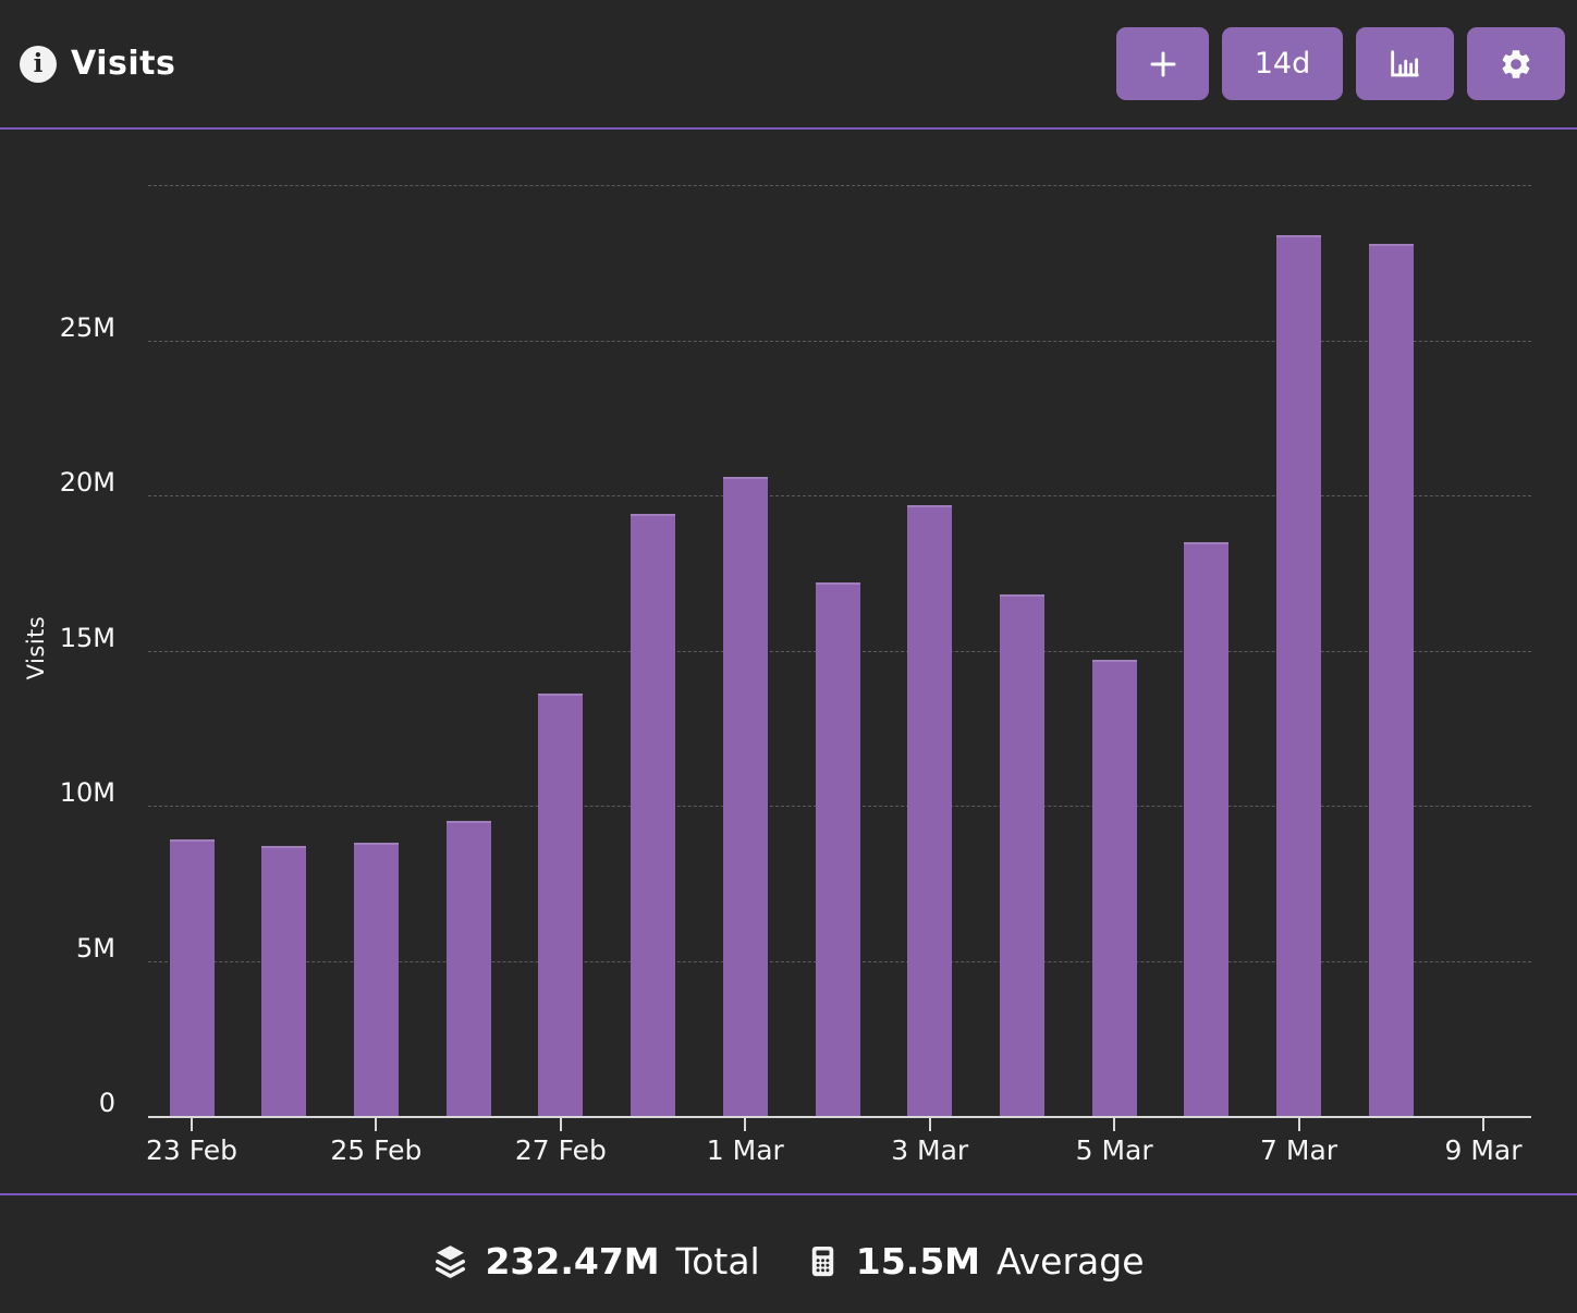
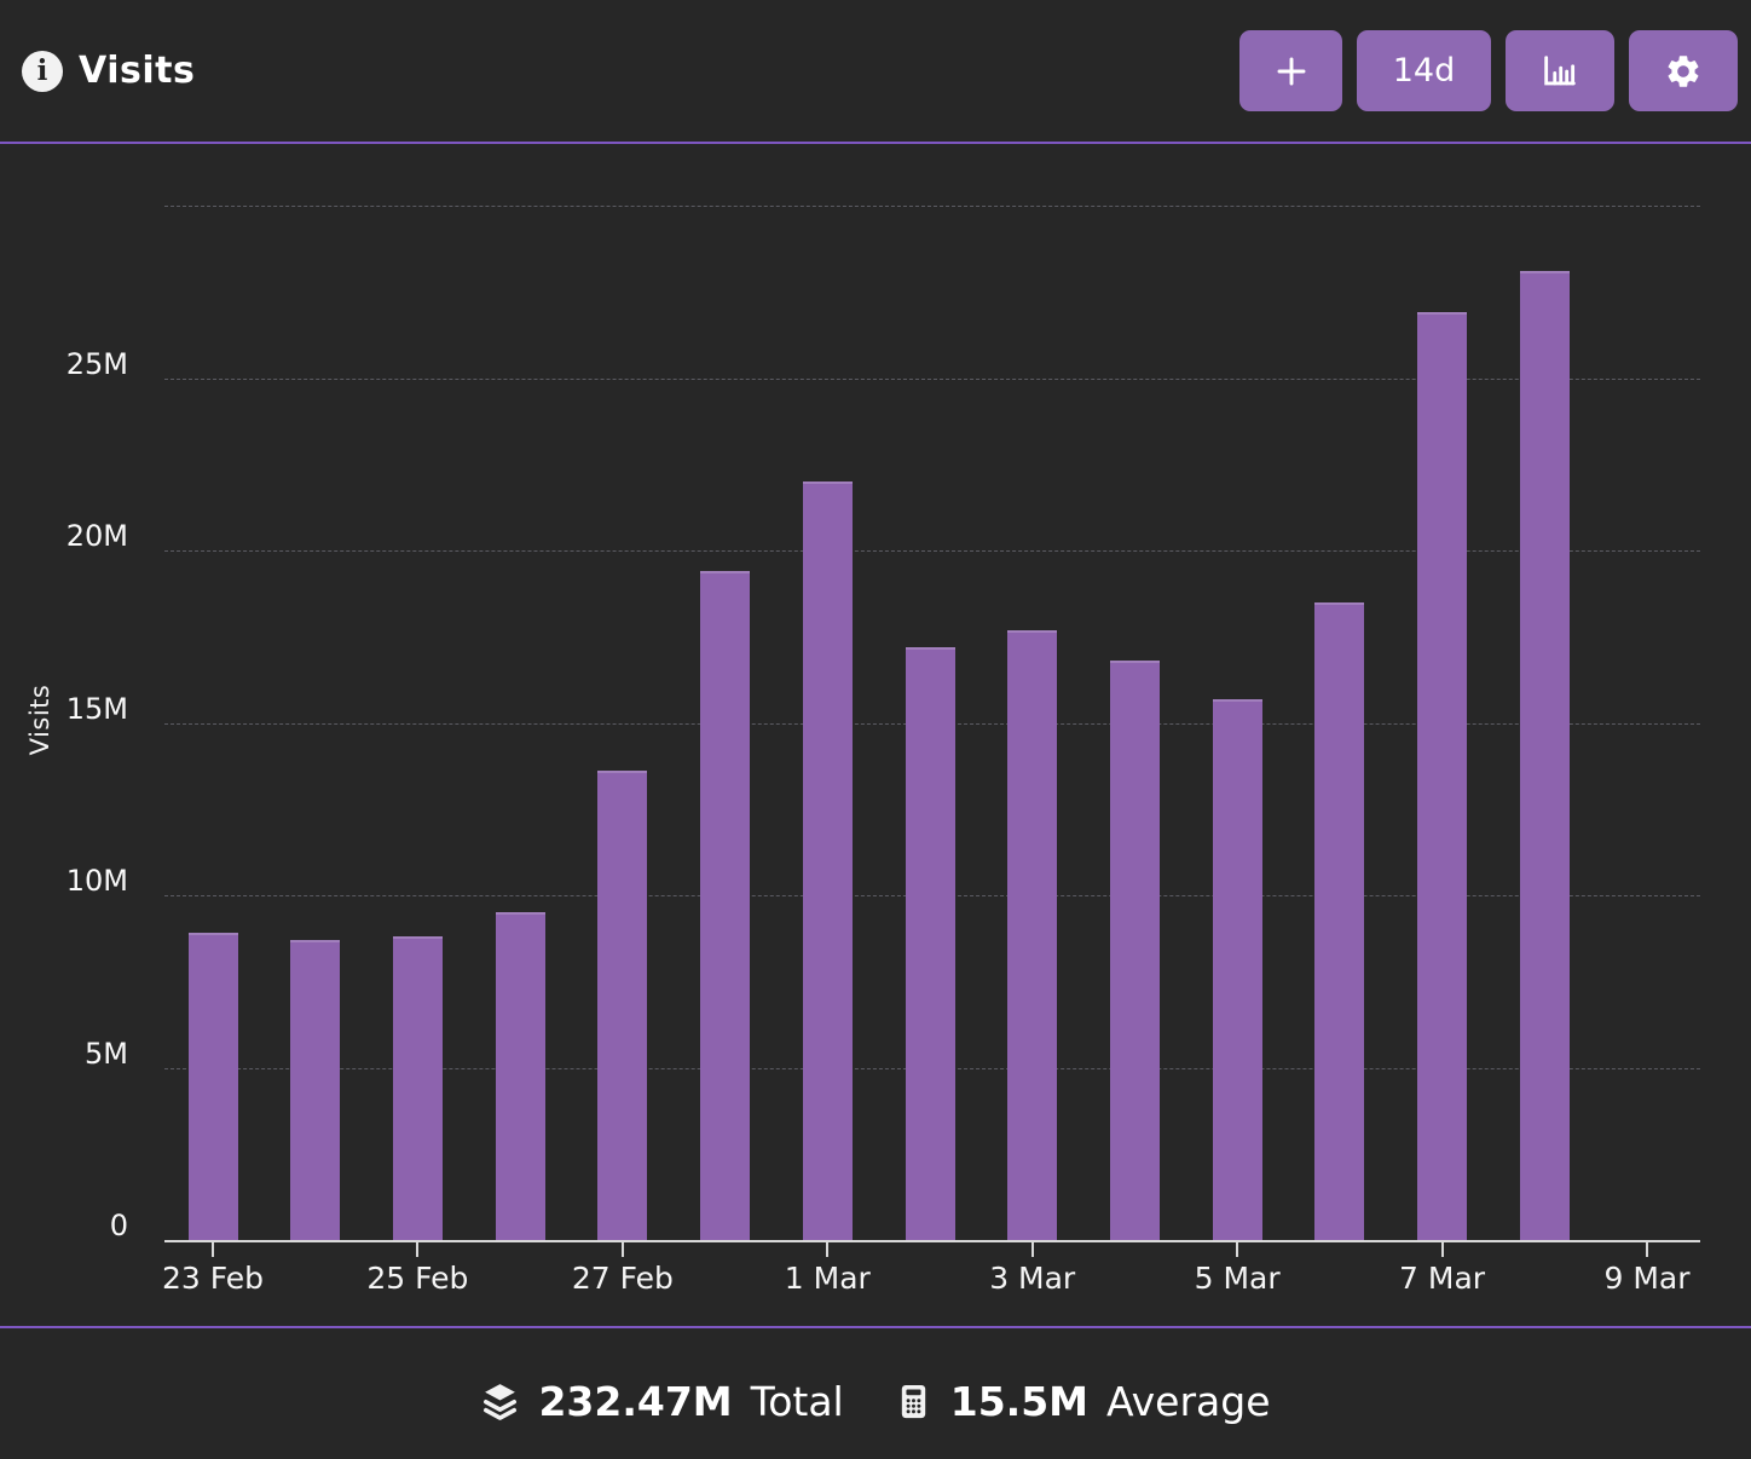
1 Mar: 20.6M -> 22.0M
3 Mar: 19.7M -> 17.7M
5 Mar: 14.7M -> 15.7M
7 Mar: 28.4M -> 26.9M
